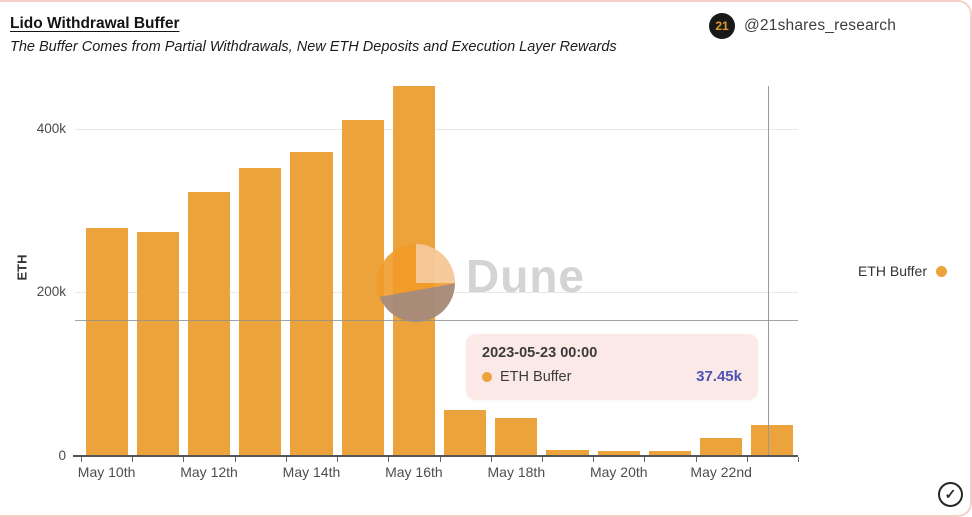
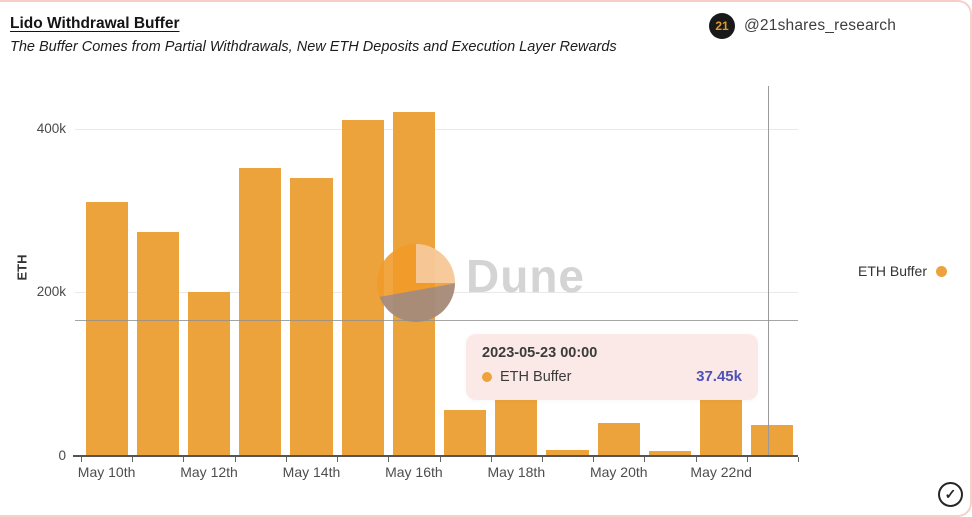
May 10th: 280k -> 310k
May 12th: 320k -> 200k
May 14th: 370k -> 340k
May 16th: 450k -> 420k
May 18th: 50k -> 130k
May 20th: 10k -> 40k
May 22nd: 20k -> 70k
